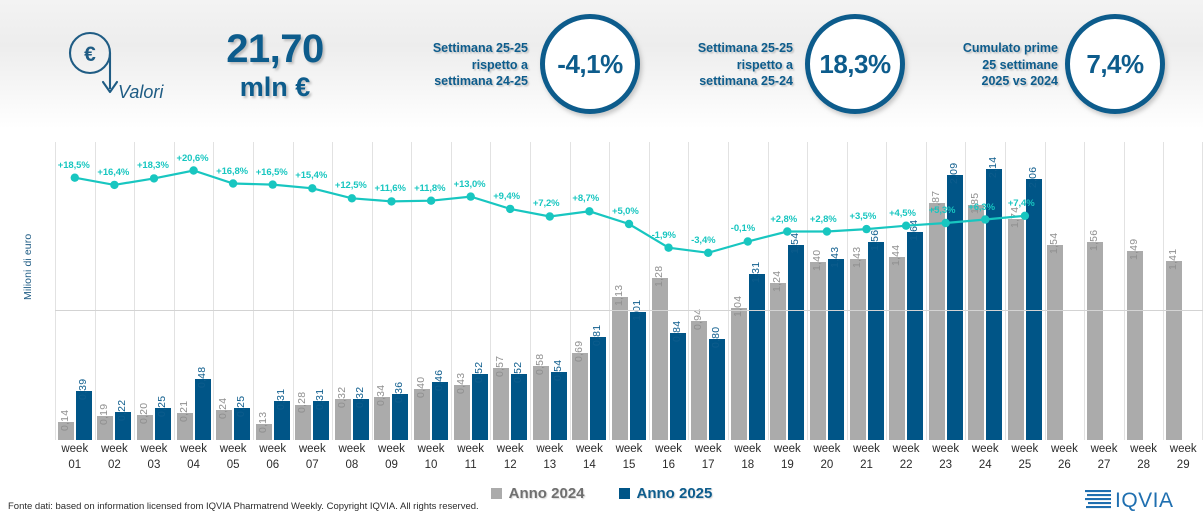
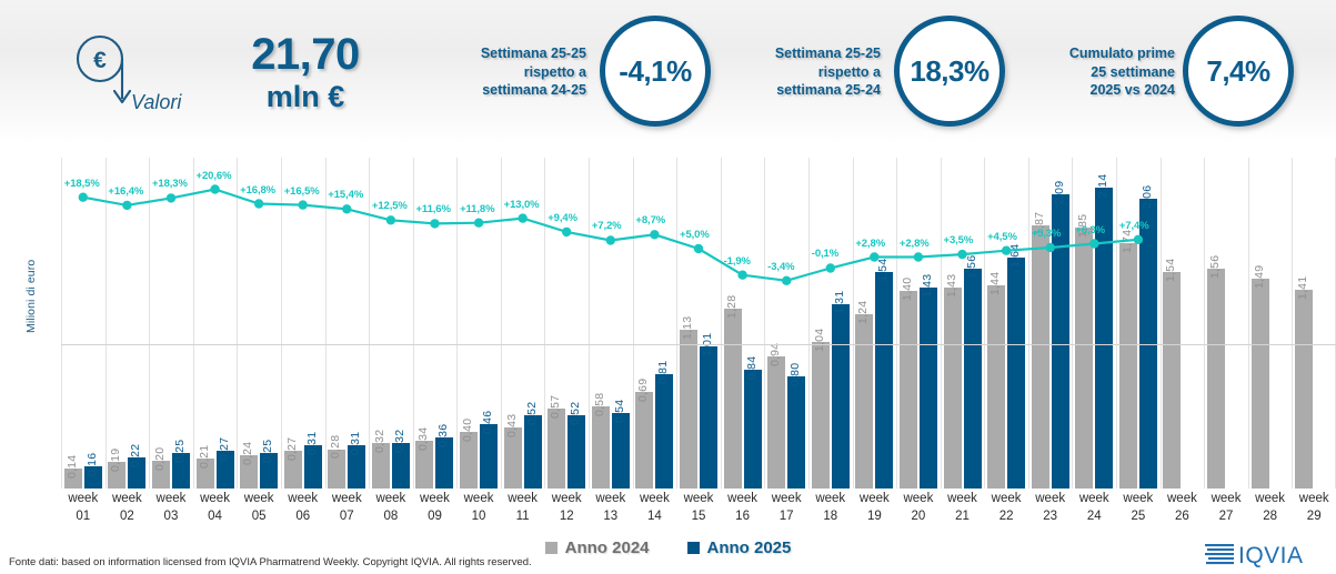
Anno 2025/week 01: 0,39 -> 0,16
Anno 2025/week 04: 0,48 -> 0,27
Anno 2024/week 06: 0,13 -> 0,27
